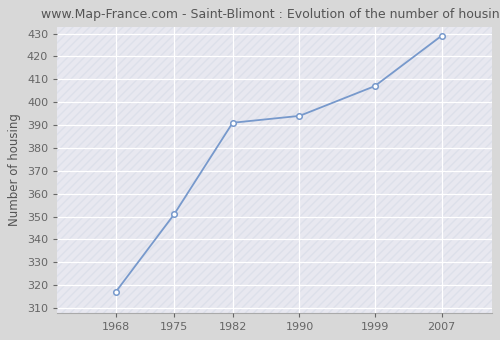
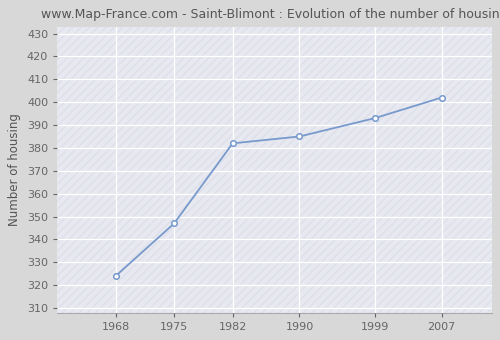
1968: 317 -> 324
1975: 351 -> 347
1982: 391 -> 382
1990: 394 -> 385
1999: 407 -> 393
2007: 429 -> 402
